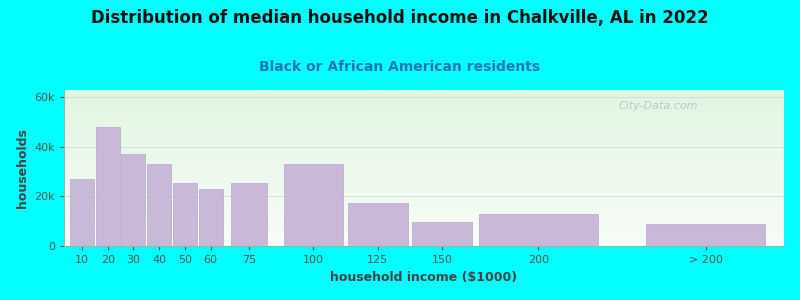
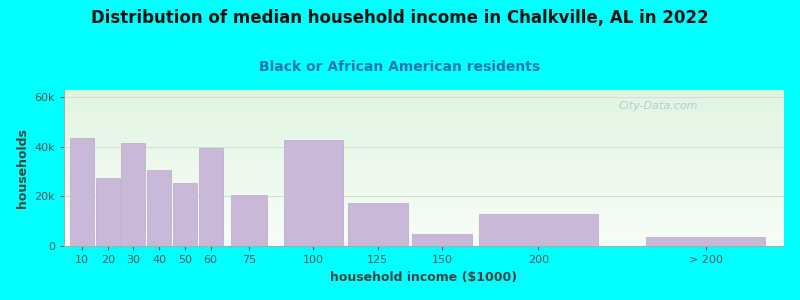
10: 27.0k -> 43.5k
20: 48.0k -> 27.5k
30: 37.0k -> 41.5k
40: 33.0k -> 30.5k
60: 23.0k -> 39.5k
75: 25.5k -> 20.5k
100: 33.0k -> 43.0k
150: 9.5k -> 5.0k
> 200: 9.0k -> 3.5k
